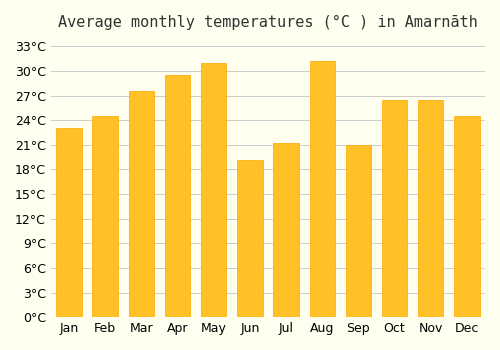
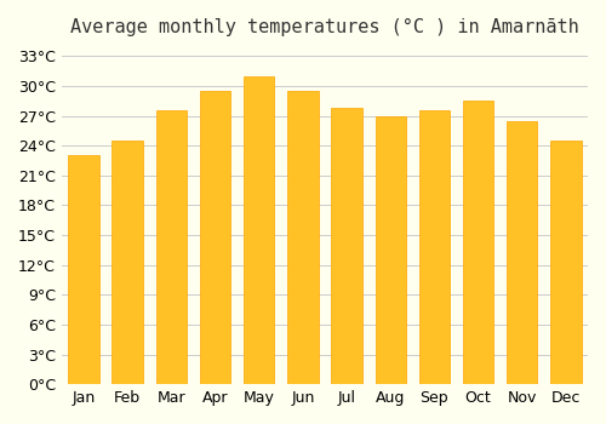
Jun: 19.2°C -> 29.5°C
Jul: 21.2°C -> 27.8°C
Aug: 31.2°C -> 27.0°C
Sep: 21.0°C -> 27.5°C
Oct: 26.4°C -> 28.5°C
